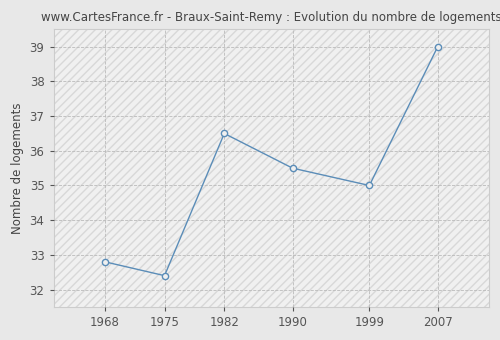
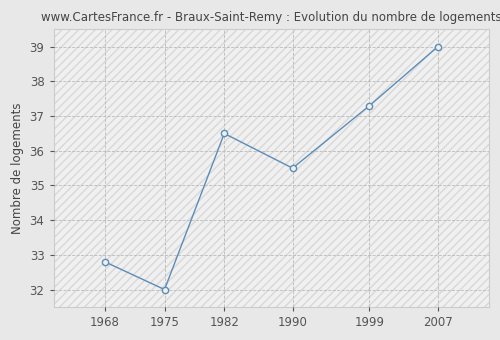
1975: 32.4 -> 32.0
1999: 35.0 -> 37.3
